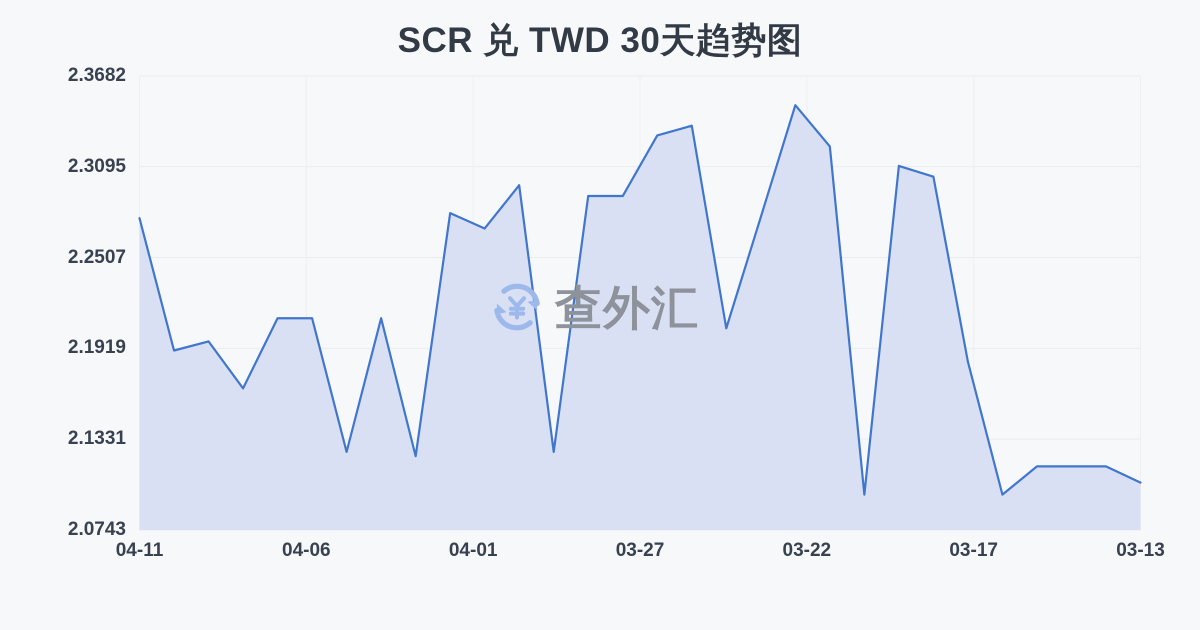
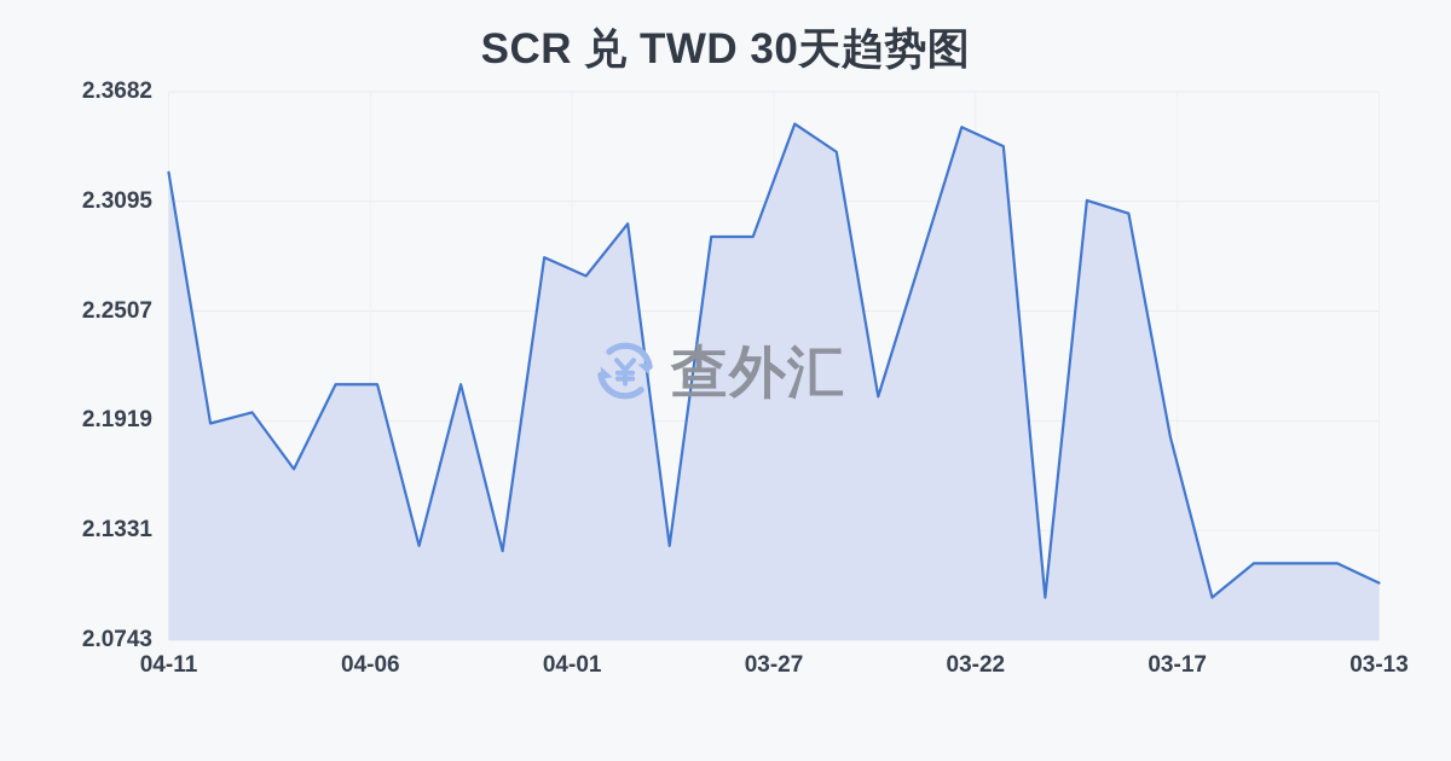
04-11: 2.276 -> 2.325
03-27: 2.330 -> 2.351
03-22: 2.323 -> 2.339
